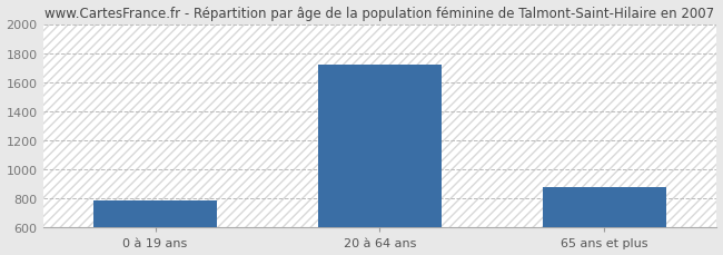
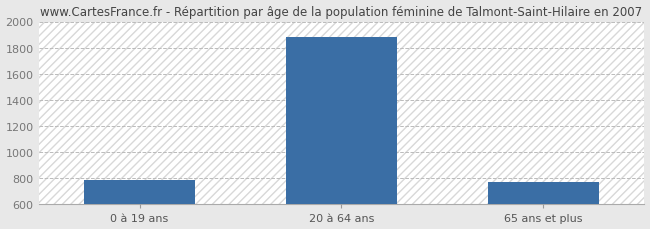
20 à 64 ans: 1720 -> 1880
65 ans et plus: 880 -> 780
